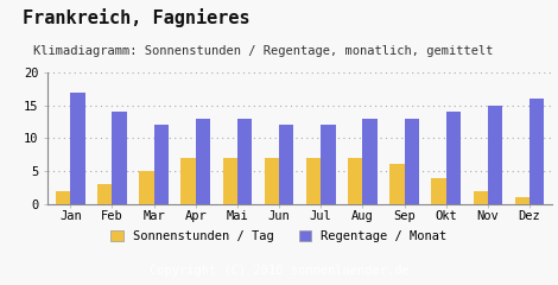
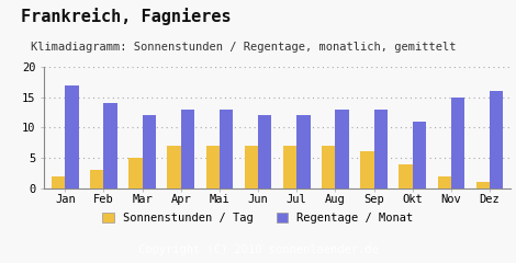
Regentage / Monat/Okt: 14 -> 11
